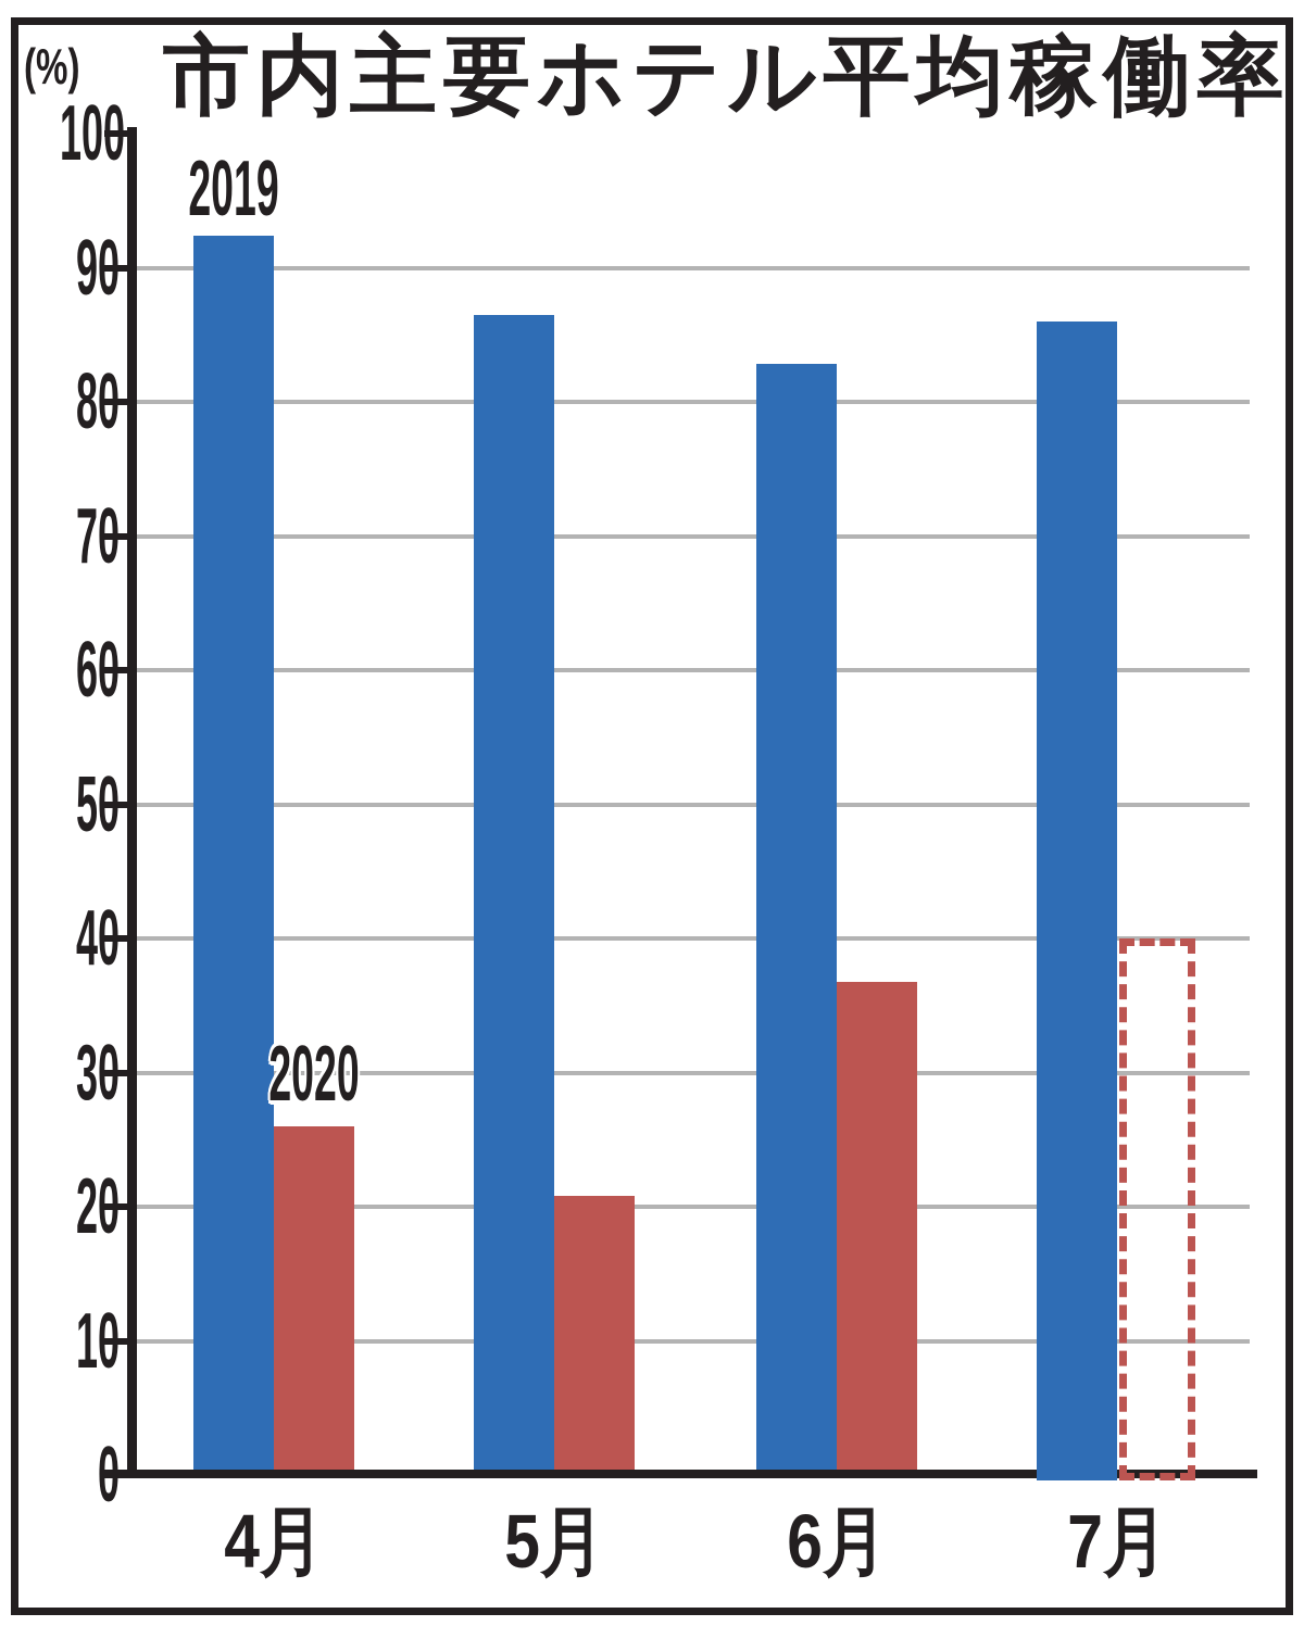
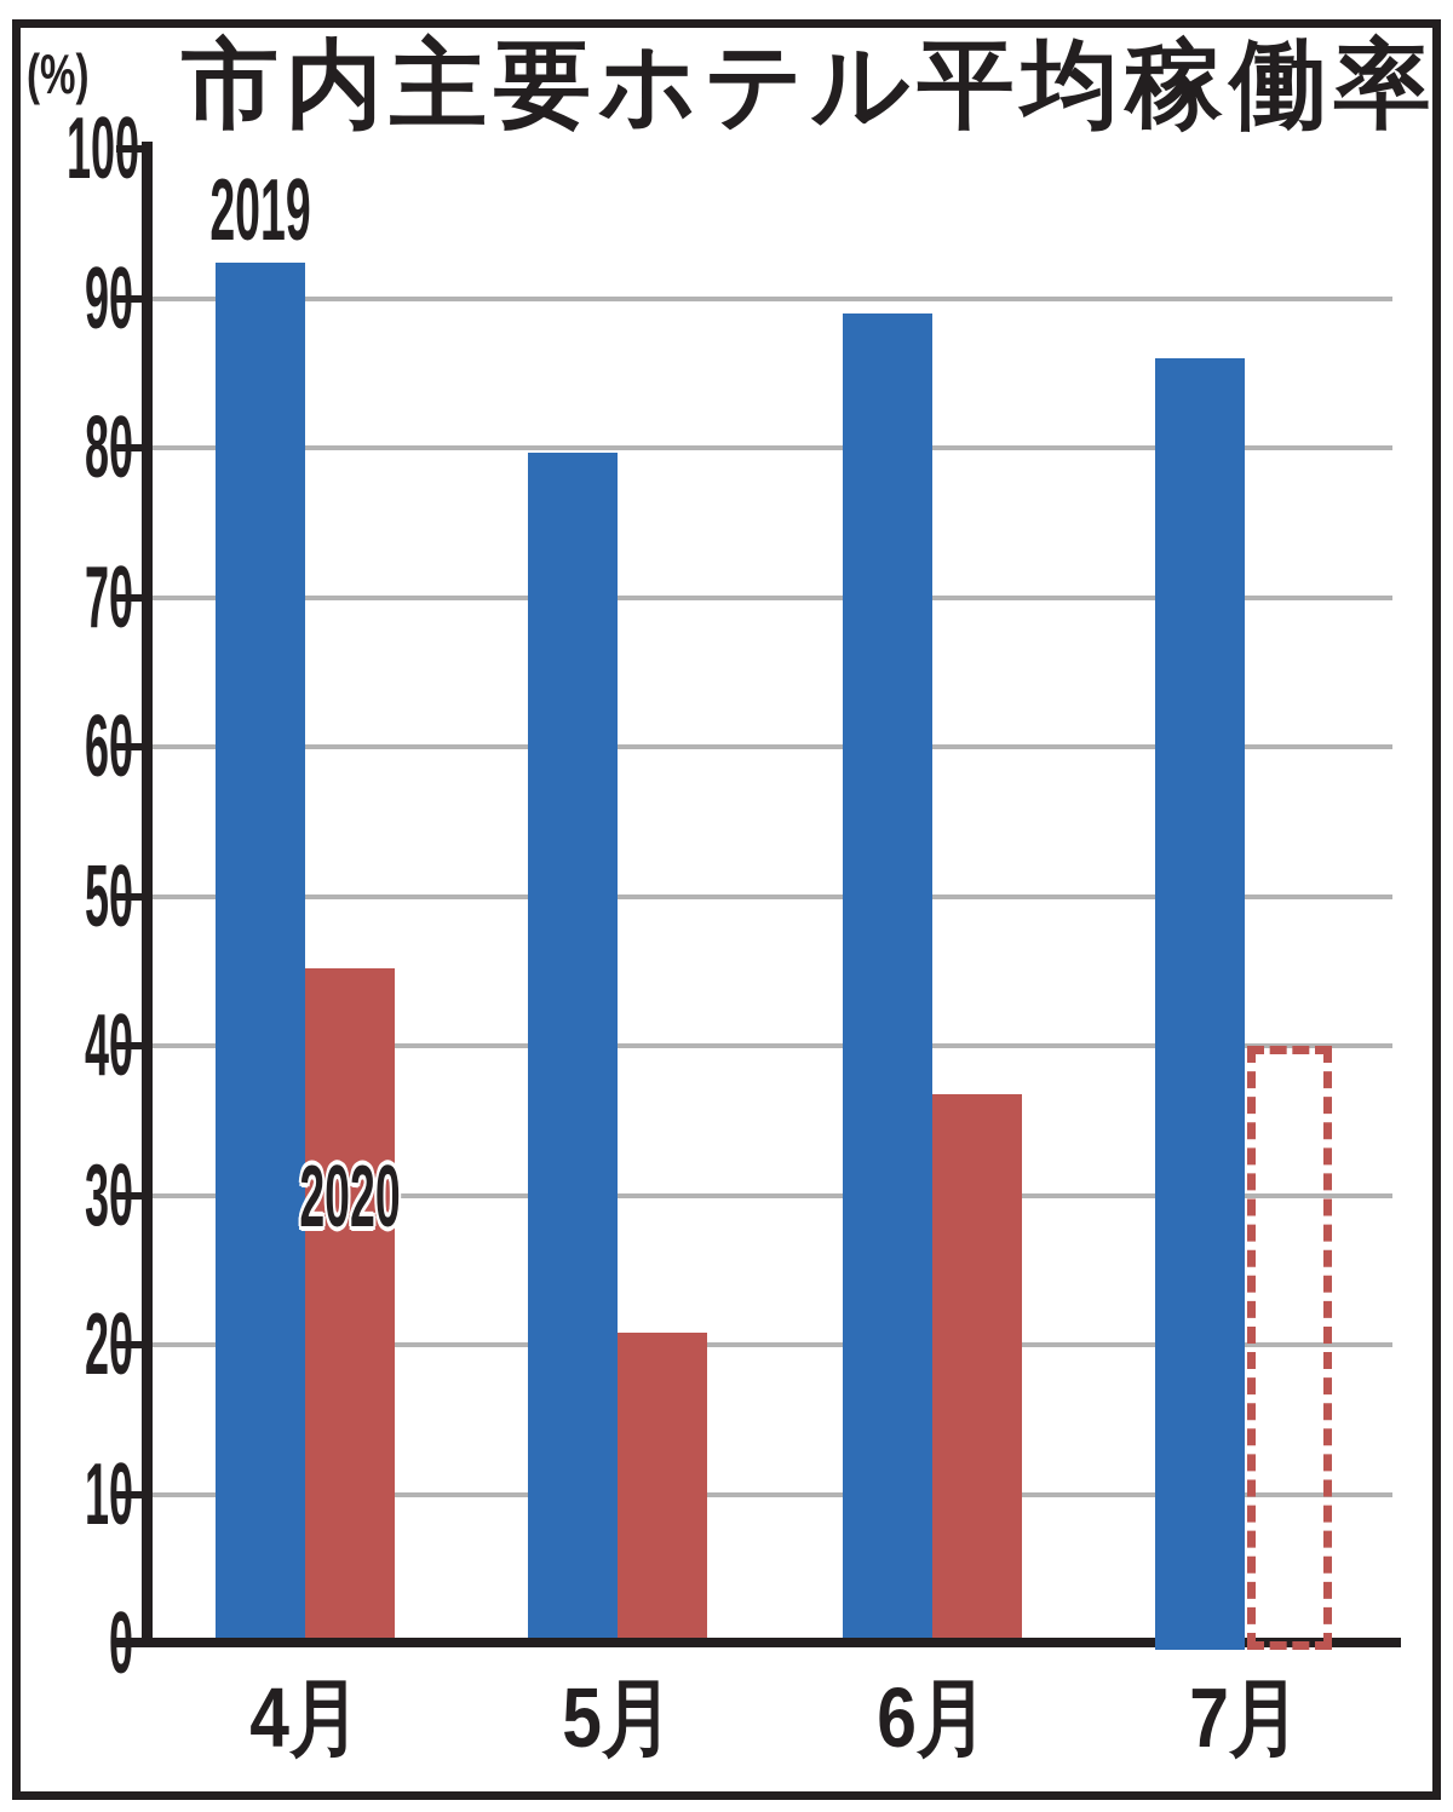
2020/4月: 26.0 -> 45.2
2019/5月: 86.5 -> 79.7
2019/6月: 82.8 -> 89.0
